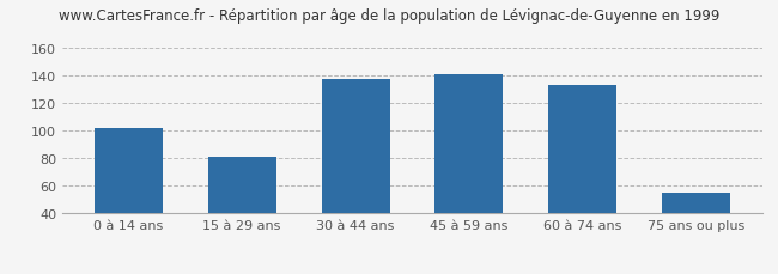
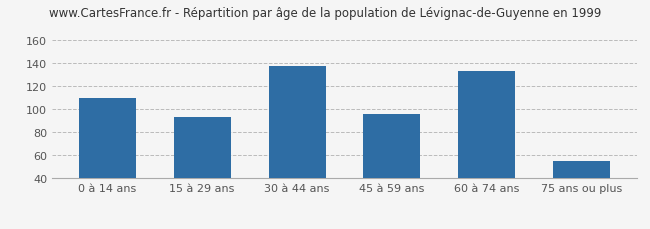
0 à 14 ans: 102 -> 110
15 à 29 ans: 81 -> 93
45 à 59 ans: 141 -> 96
